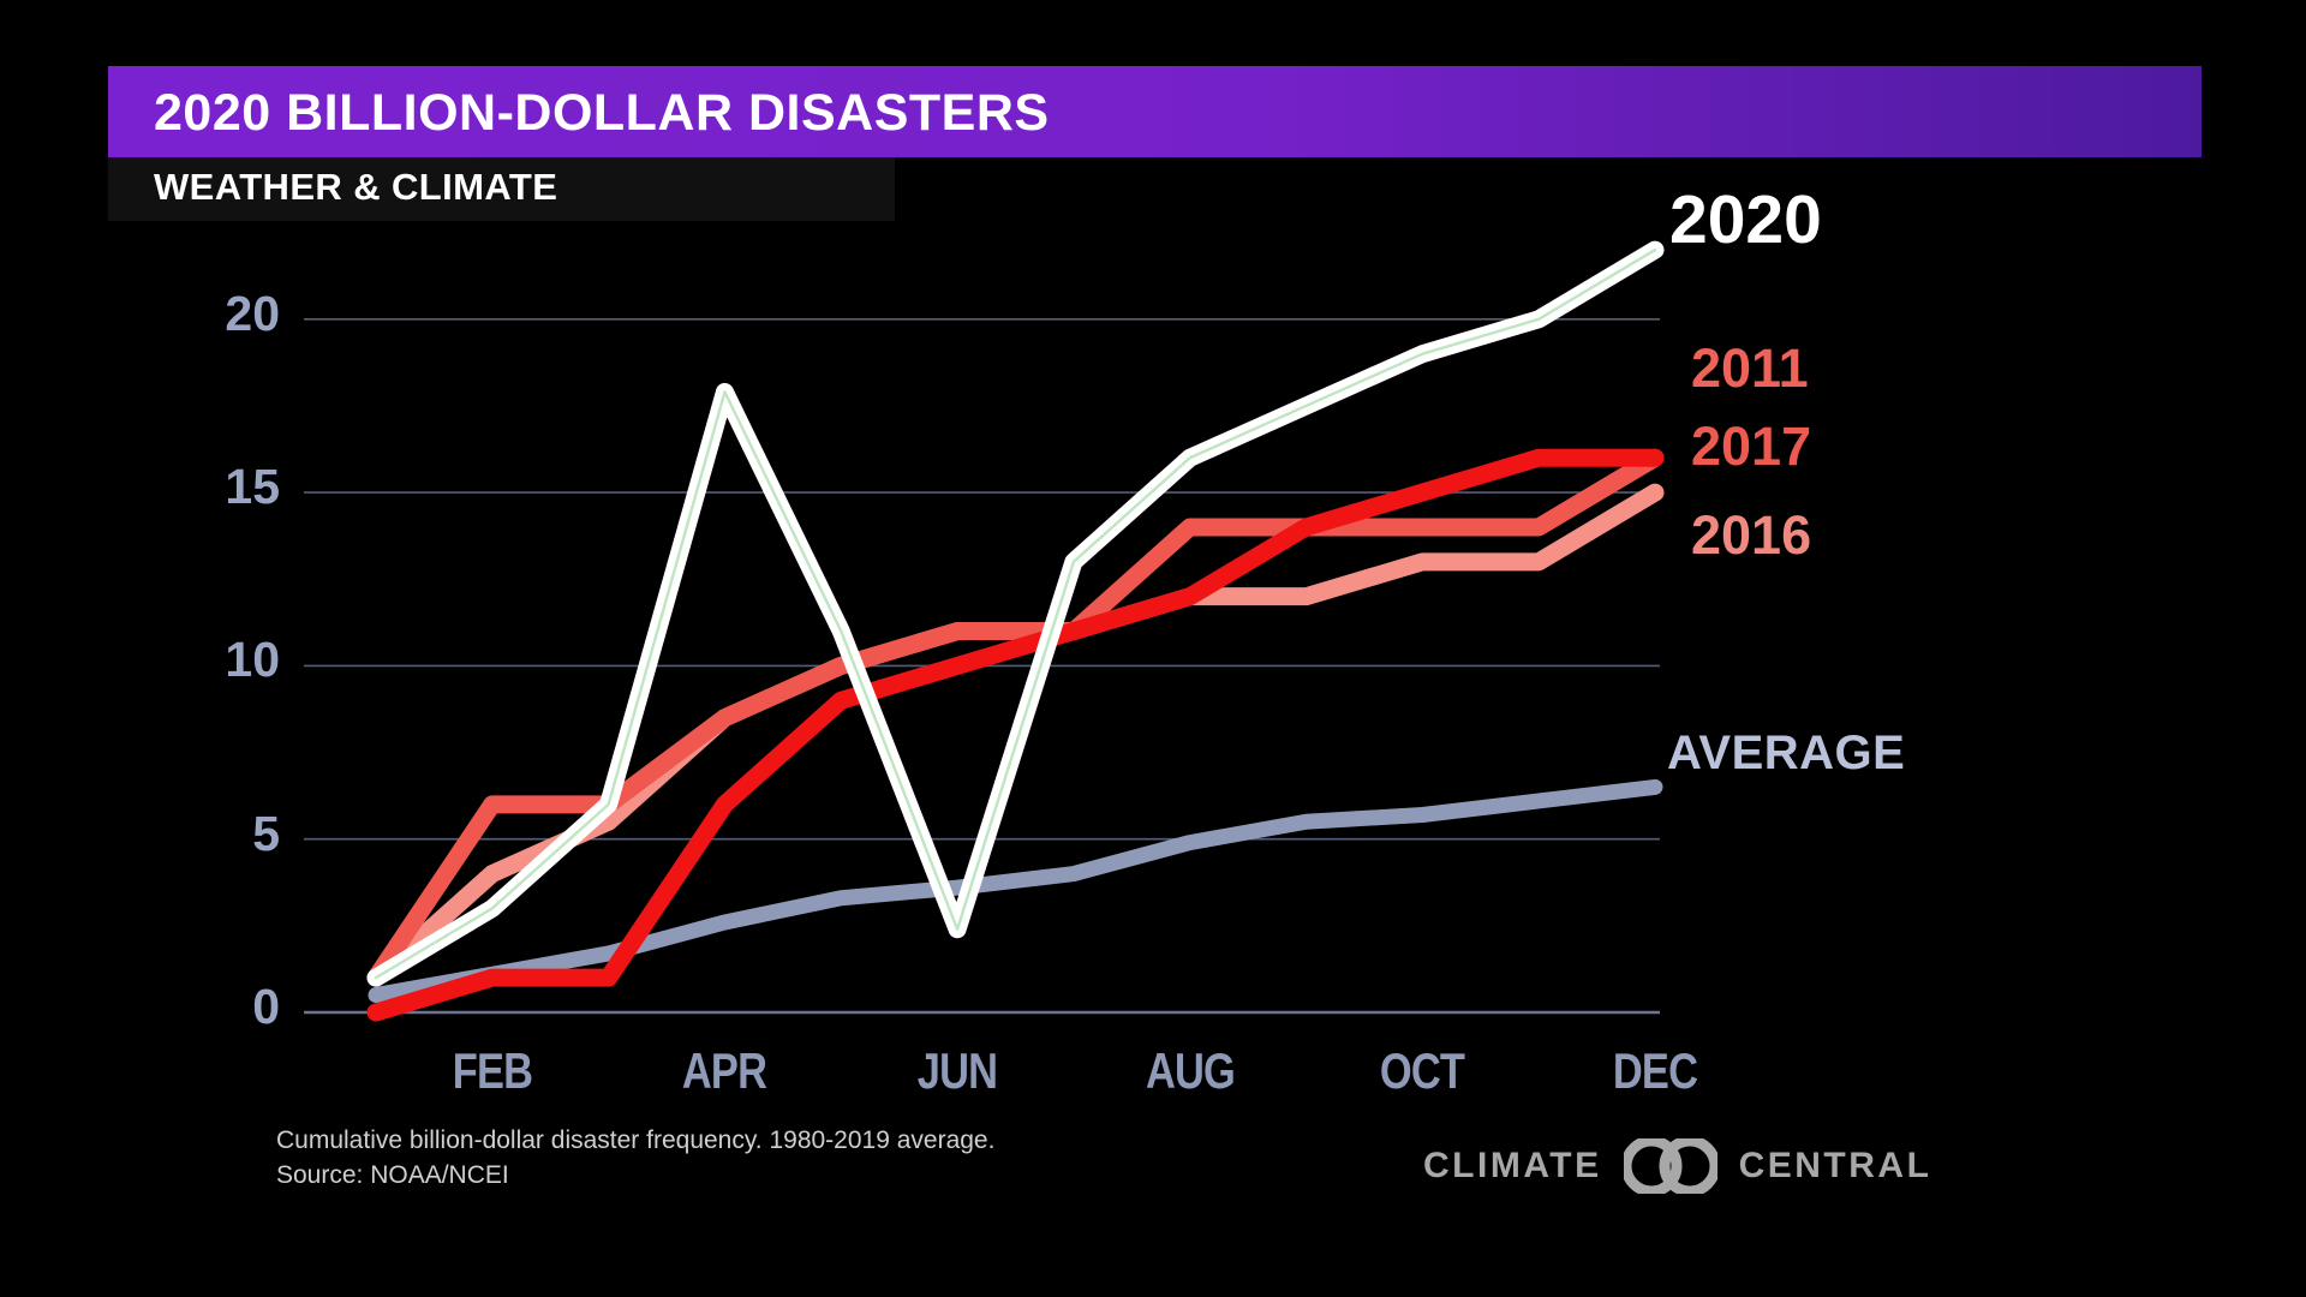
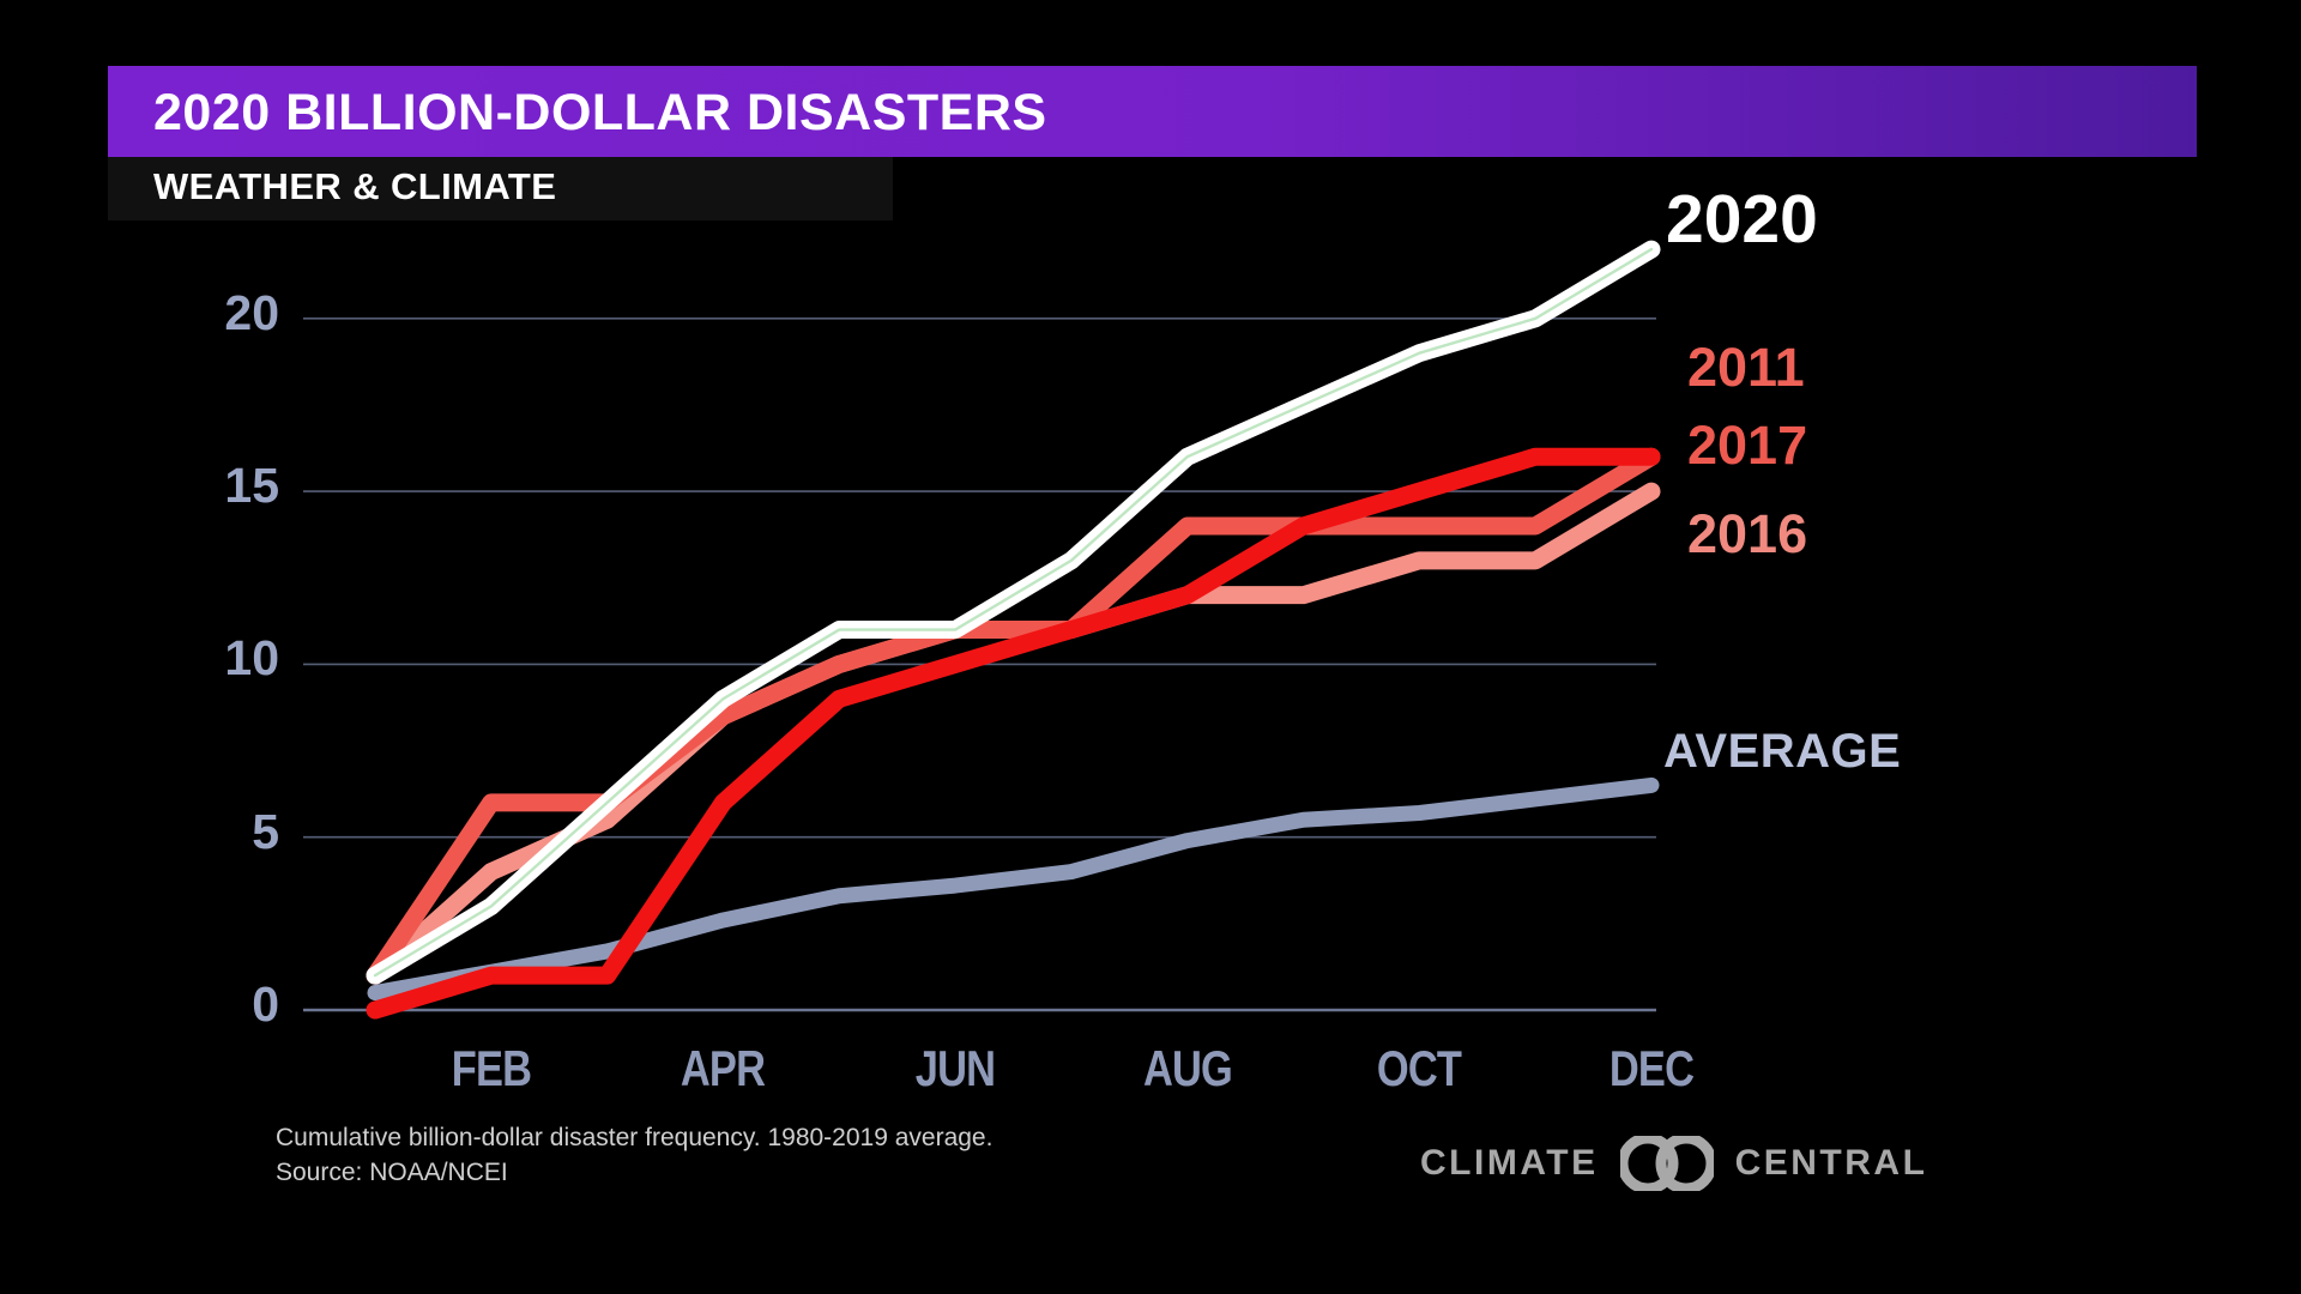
2020/APR: 17.9 -> 9.0
2020/JUN: 2.4 -> 11.0
